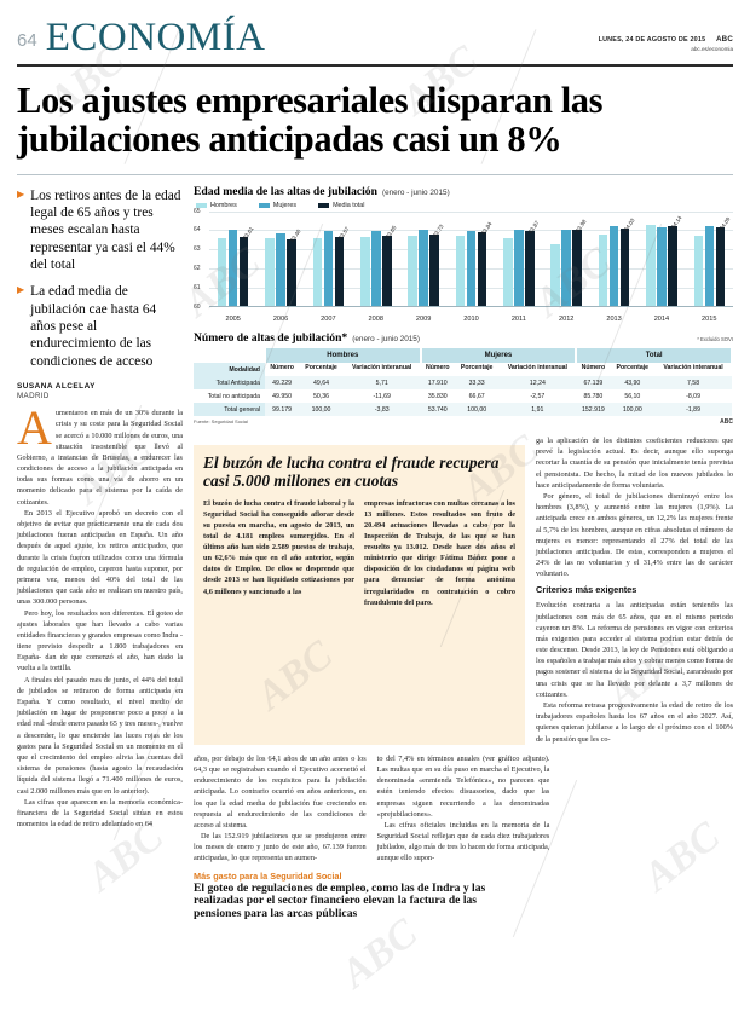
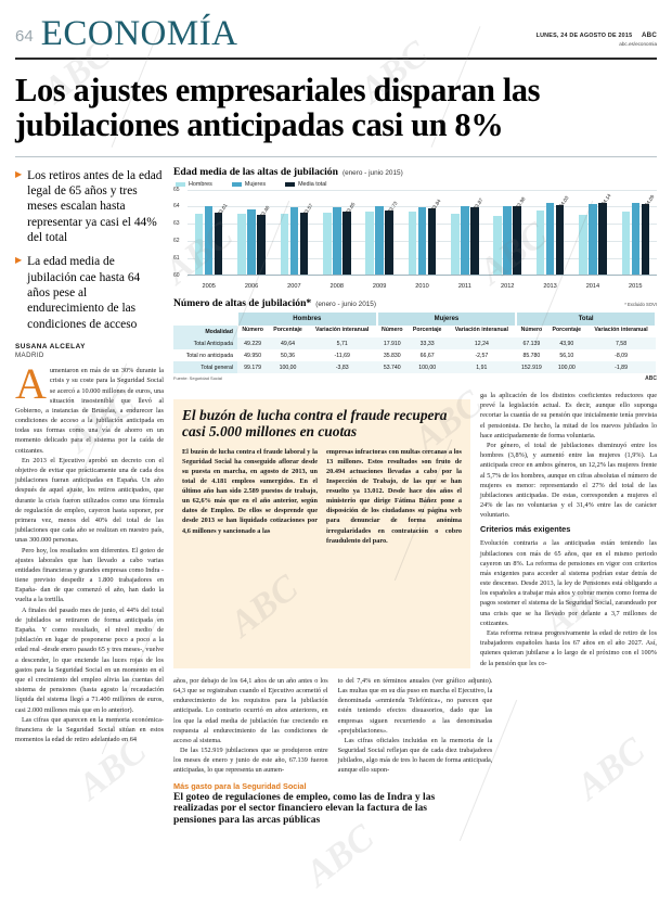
Hombres/2012: 63.2 -> 63.4
Hombres/2014: 64.2 -> 63.5
